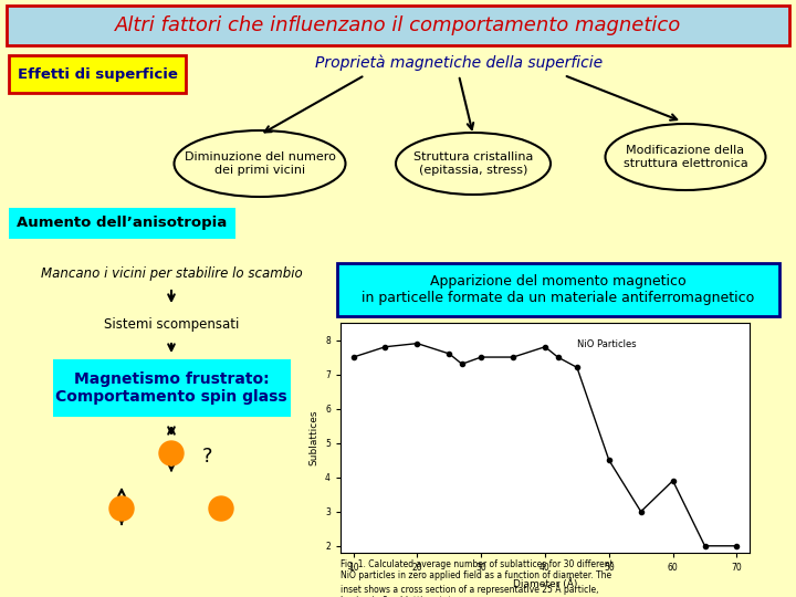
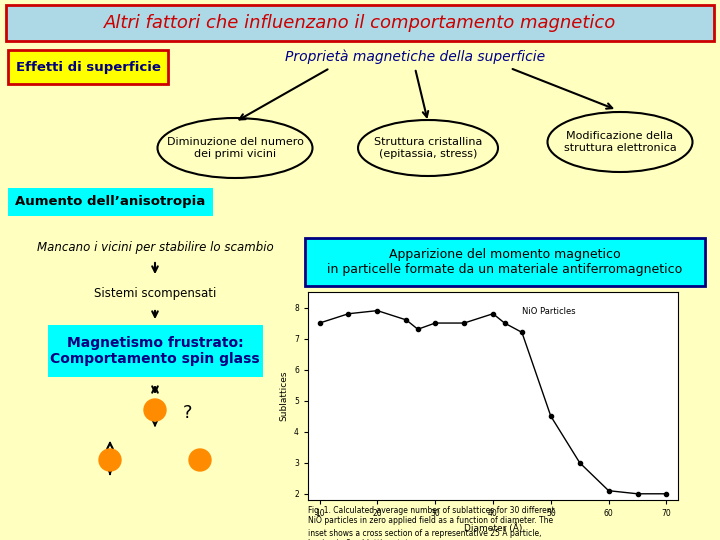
60: 3.9 -> 2.1
